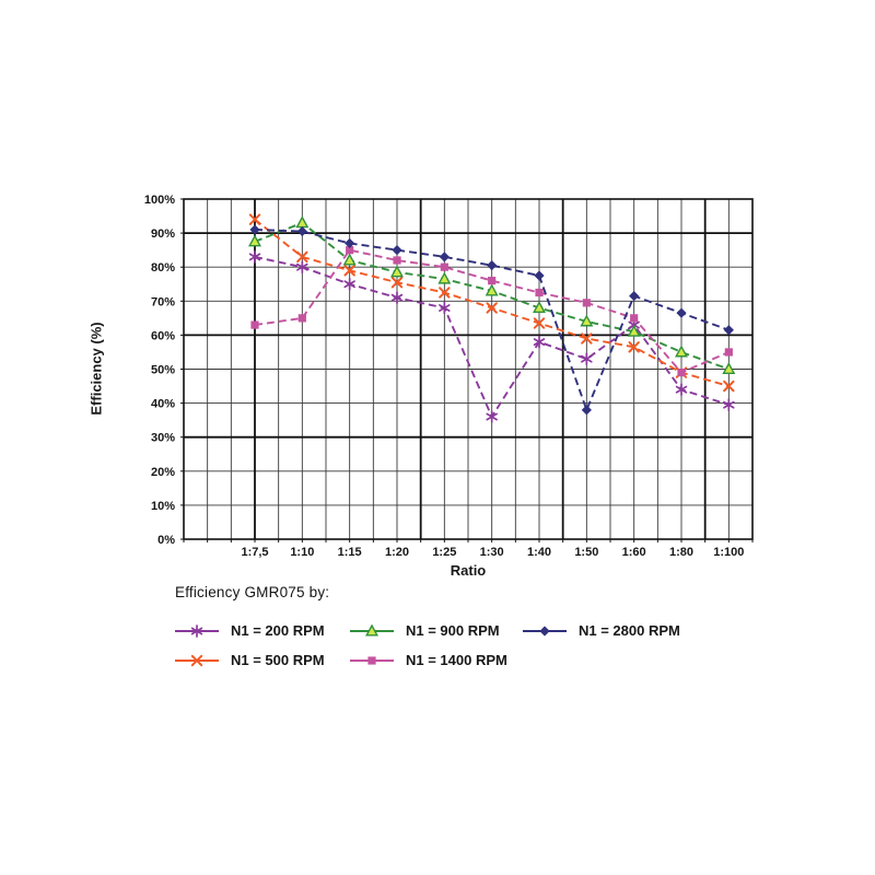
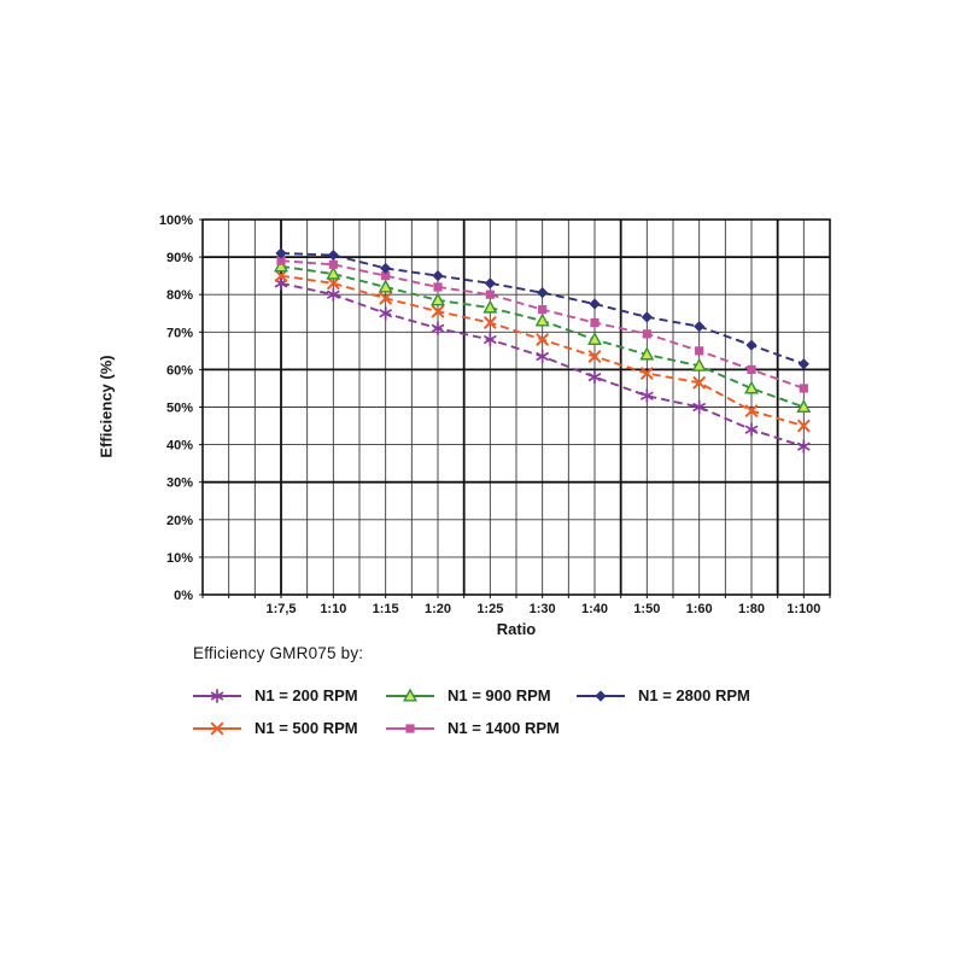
N1 = 500 RPM/1:7,5: 94% -> 85%
N1 = 1400 RPM/1:7,5: 63% -> 89%
N1 = 900 RPM/1:10: 93% -> 86%
N1 = 1400 RPM/1:10: 65% -> 88%
N1 = 200 RPM/1:30: 36% -> 64%
N1 = 2800 RPM/1:50: 38% -> 74%
N1 = 200 RPM/1:60: 63% -> 50%
N1 = 1400 RPM/1:80: 49% -> 60%
